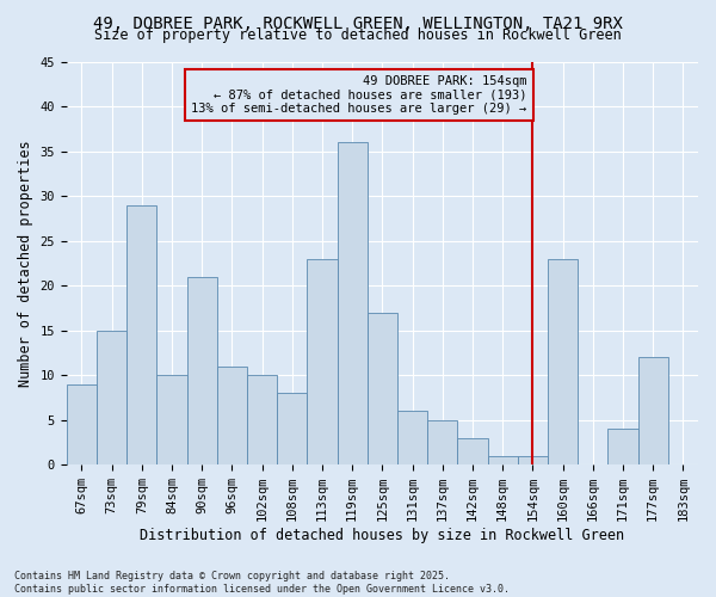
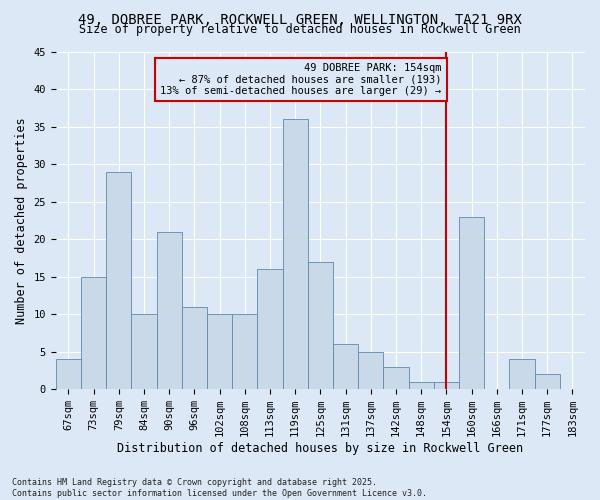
67sqm: 9 -> 4
108sqm: 8 -> 10
113sqm: 23 -> 16
177sqm: 12 -> 2
